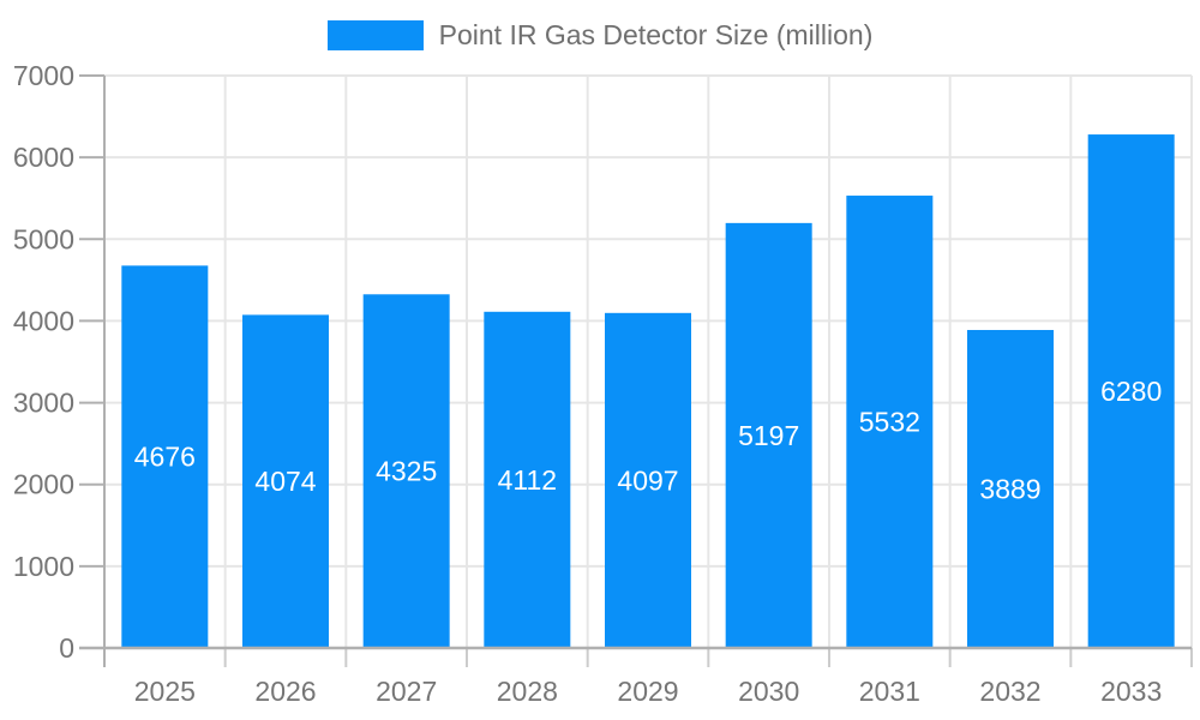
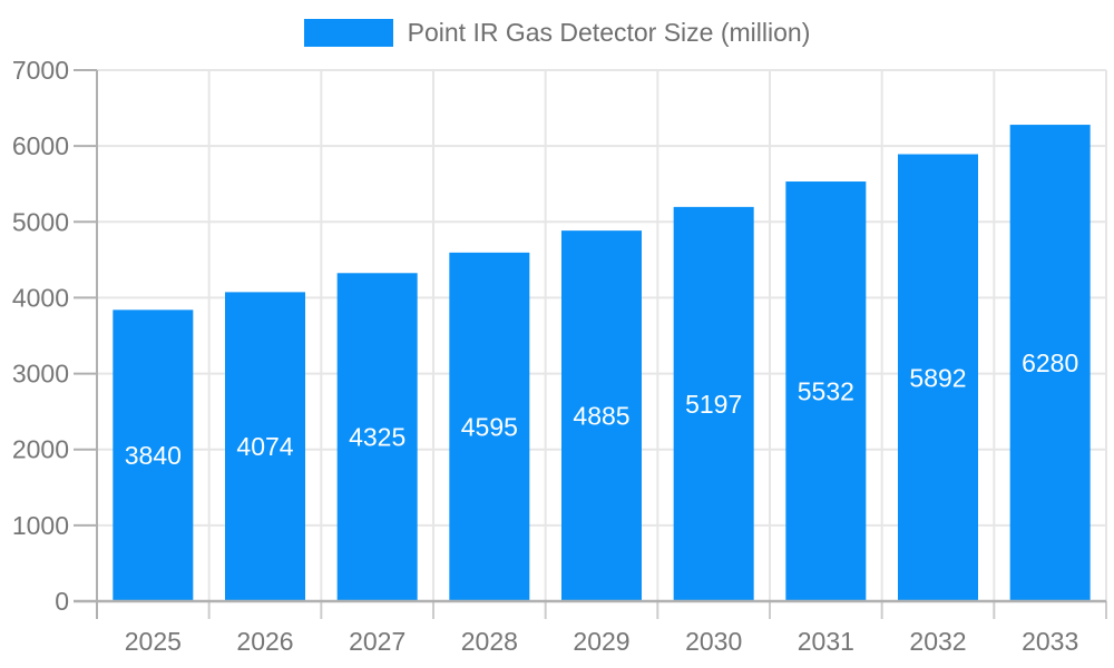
2025: 4676 -> 3840
2028: 4112 -> 4595
2029: 4097 -> 4885
2032: 3889 -> 5892
